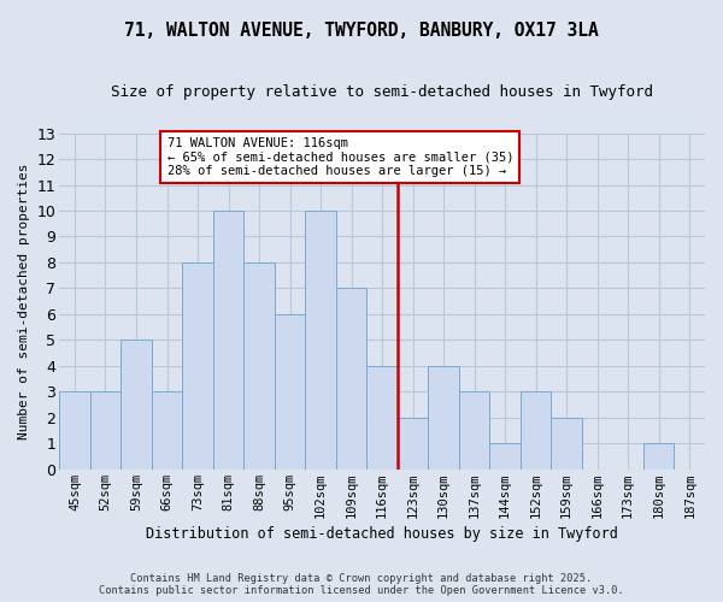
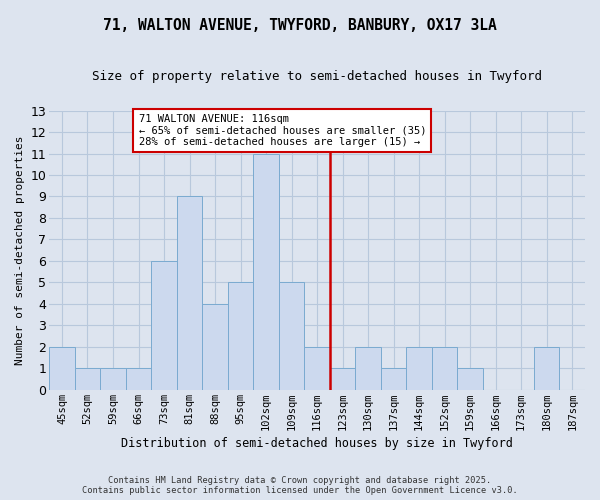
45sqm: 3 -> 2
52sqm: 3 -> 1
59sqm: 5 -> 1
66sqm: 3 -> 1
73sqm: 8 -> 6
81sqm: 10 -> 9
88sqm: 8 -> 4
95sqm: 6 -> 5
102sqm: 10 -> 11
109sqm: 7 -> 5
116sqm: 4 -> 2
123sqm: 2 -> 1
130sqm: 4 -> 2
137sqm: 3 -> 1
144sqm: 1 -> 2
152sqm: 3 -> 2
159sqm: 2 -> 1
180sqm: 1 -> 2
